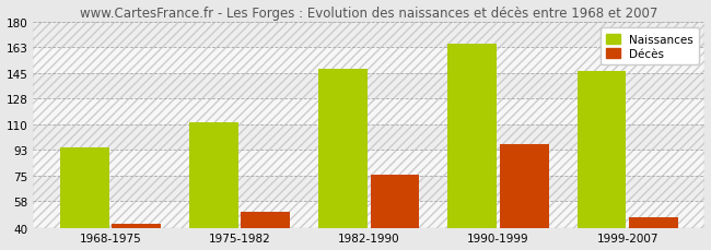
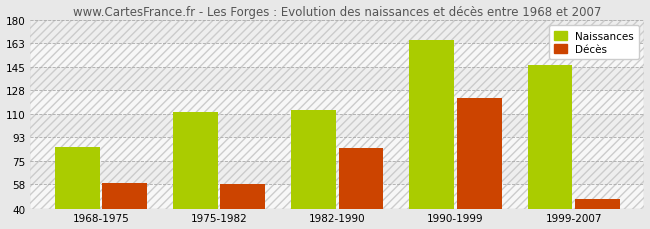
Naissances/1968-1975: 95 -> 86
Décès/1968-1975: 43 -> 59
Décès/1975-1982: 51 -> 58
Naissances/1982-1990: 148 -> 113
Décès/1982-1990: 76 -> 85
Décès/1990-1999: 97 -> 122
